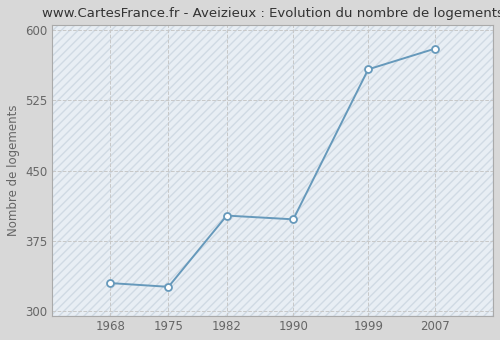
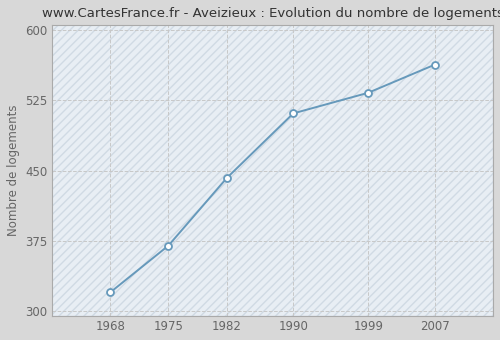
1968: 330 -> 320
1975: 326 -> 370
1982: 402 -> 442
1990: 398 -> 511
1999: 558 -> 533
2007: 580 -> 563
